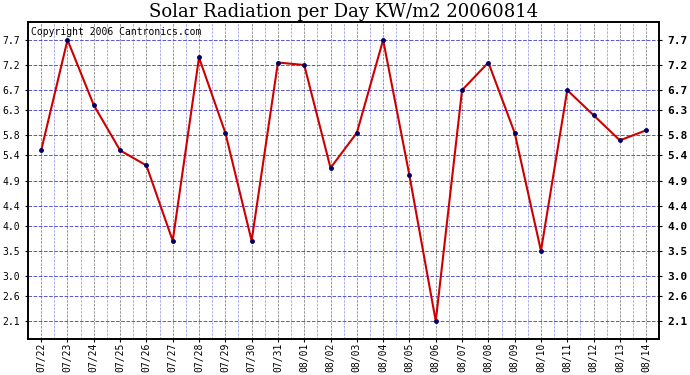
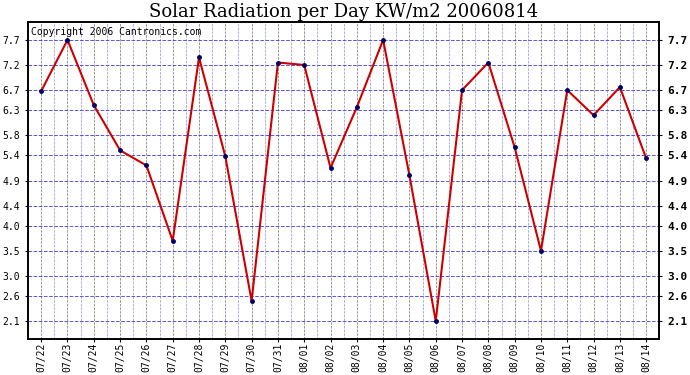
07/22: 5.50 -> 6.68
07/29: 5.85 -> 5.38
07/30: 3.70 -> 2.50
08/03: 5.85 -> 6.36
08/09: 5.85 -> 5.56
08/13: 5.70 -> 6.76
08/14: 5.90 -> 5.34
